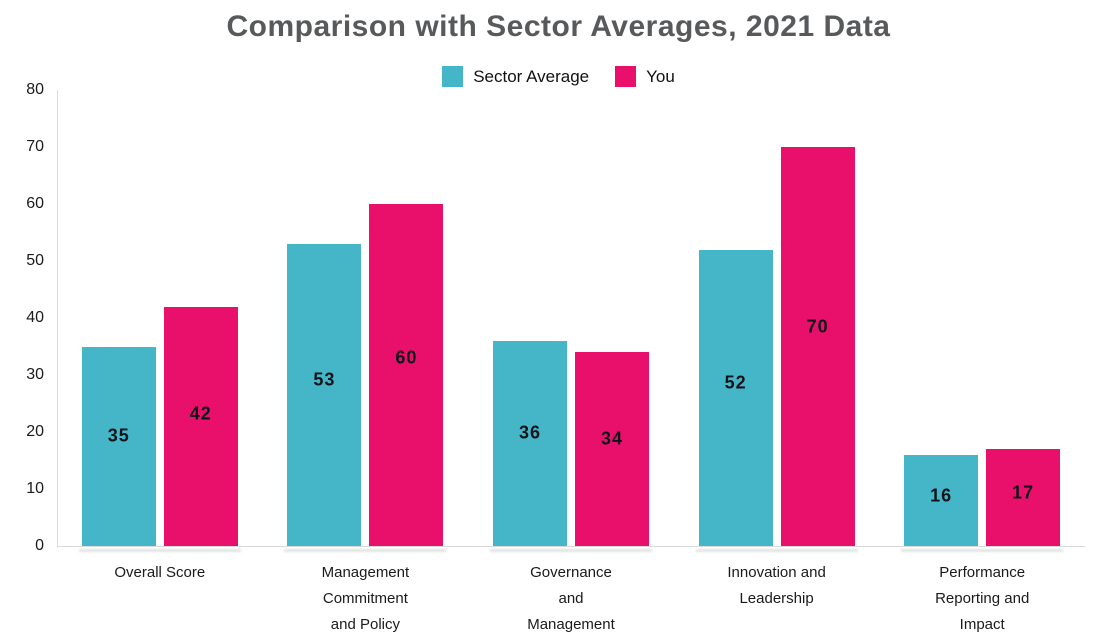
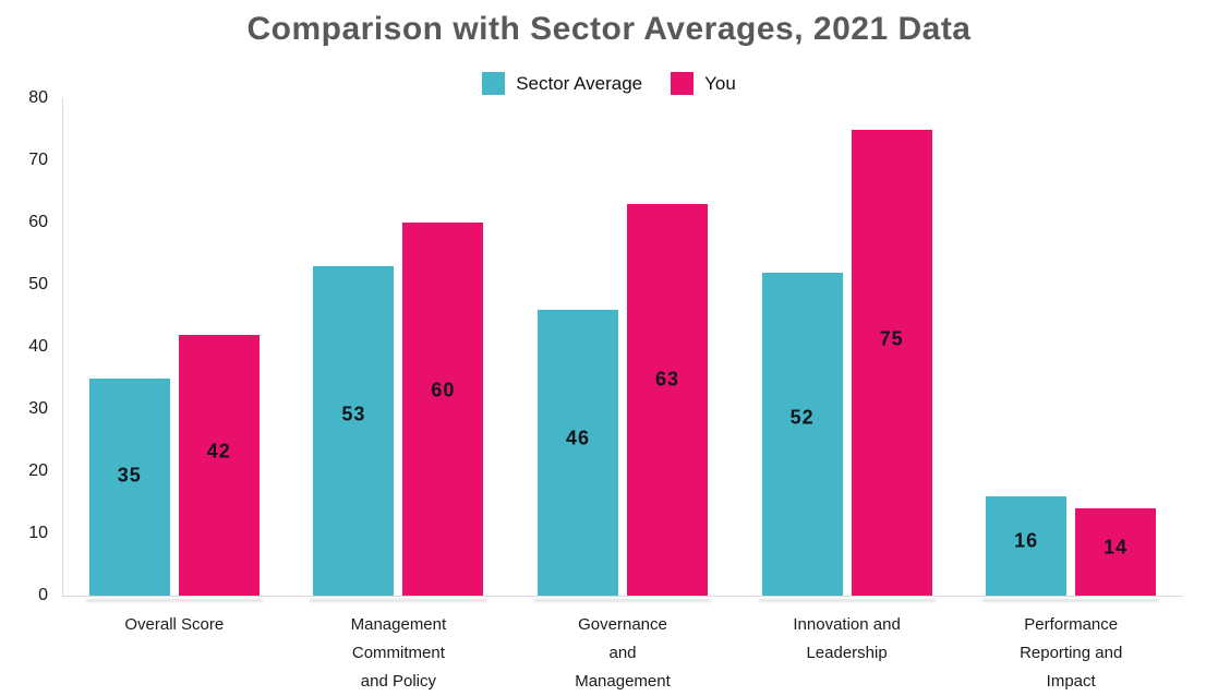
Sector Average/Governance and Management: 36 -> 46
You/Governance and Management: 34 -> 63
You/Innovation and Leadership: 70 -> 75
You/Performance Reporting and Impact: 17 -> 14
